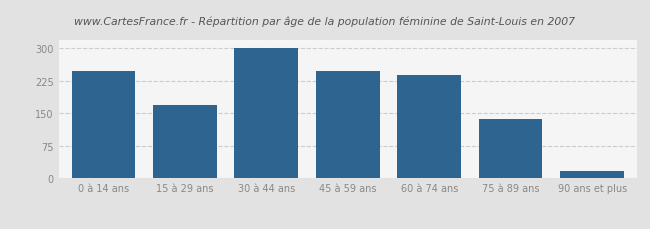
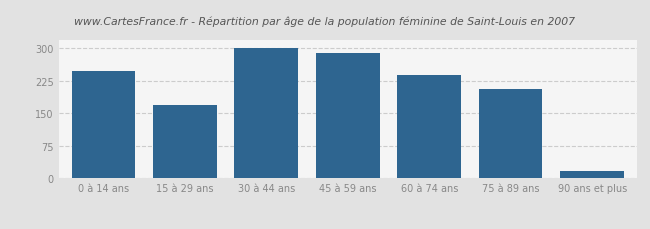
45 à 59 ans: 248 -> 290
75 à 89 ans: 138 -> 205
